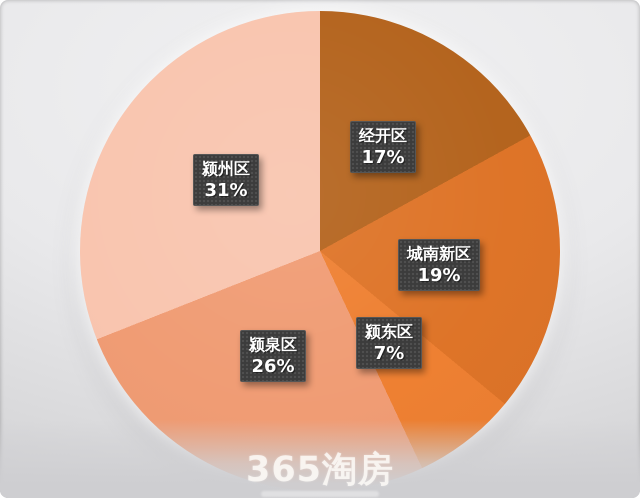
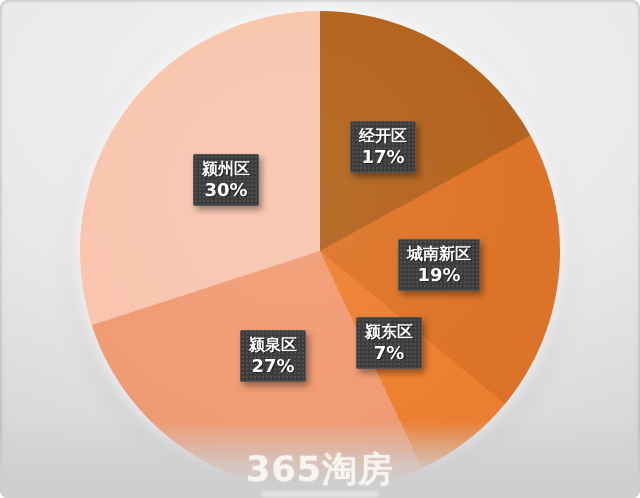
颍泉区: 26% -> 27%
颍州区: 31% -> 30%
